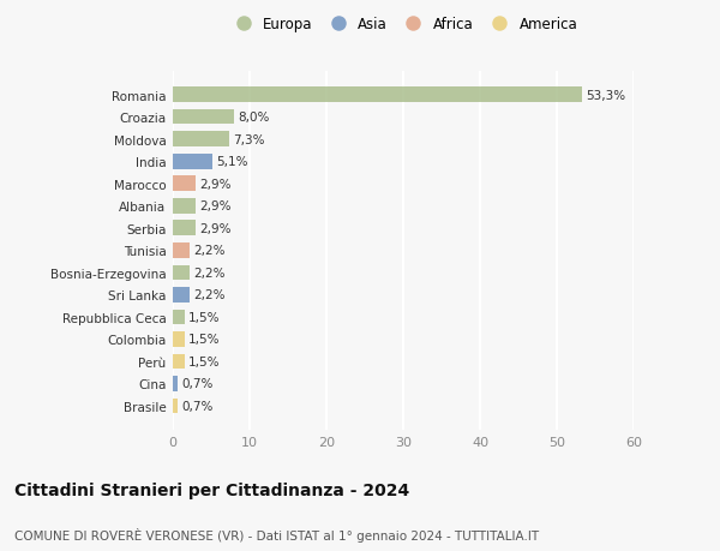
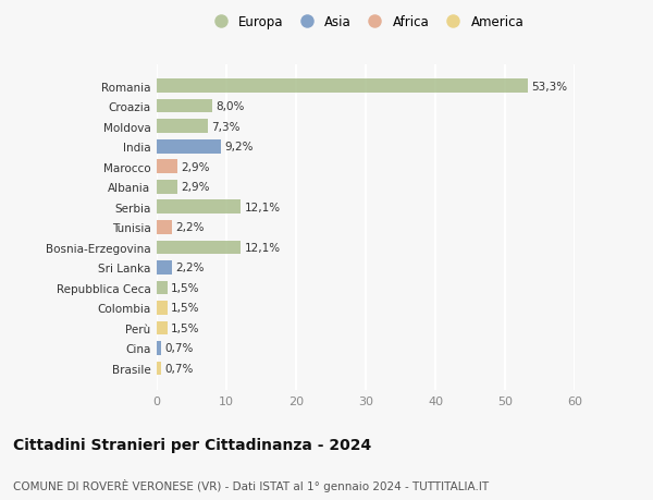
India: 5,1% -> 9,2%
Serbia: 2,9% -> 12,1%
Bosnia-Erzegovina: 2,2% -> 12,1%
